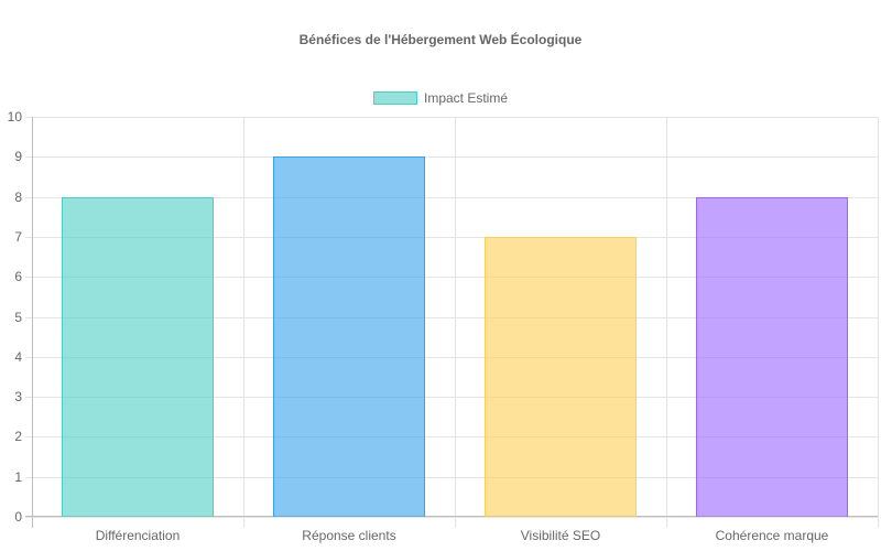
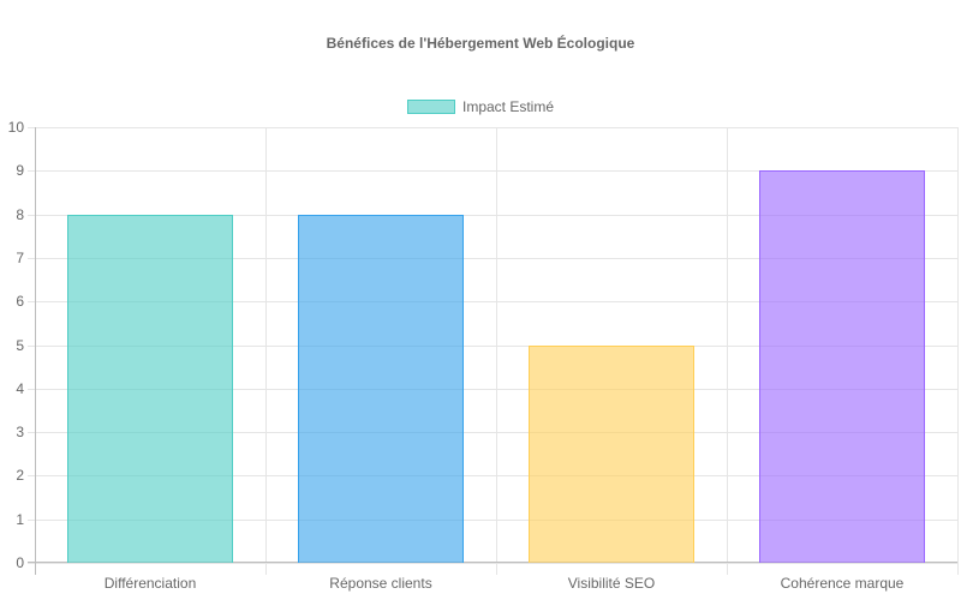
Réponse clients: 9 -> 8
Visibilité SEO: 7 -> 5
Cohérence marque: 8 -> 9
